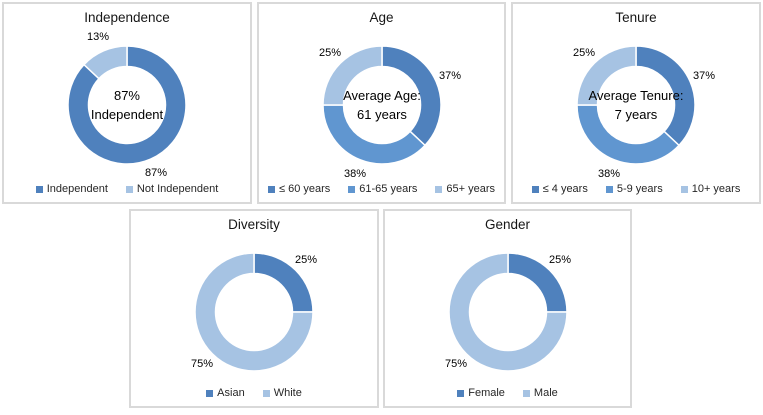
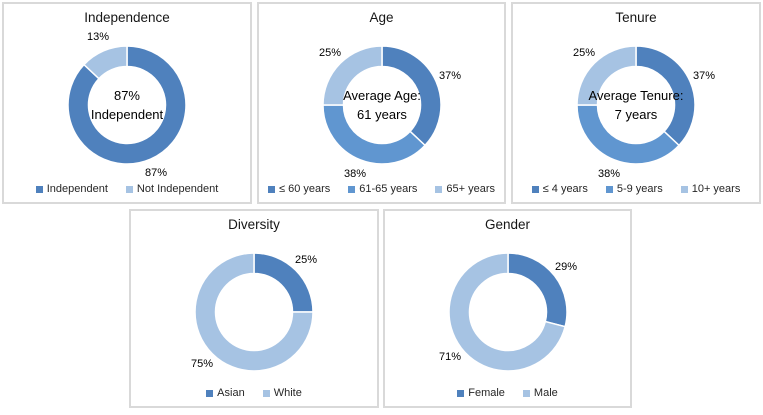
Gender/Female: 25% -> 29%
Gender/Male: 75% -> 71%
